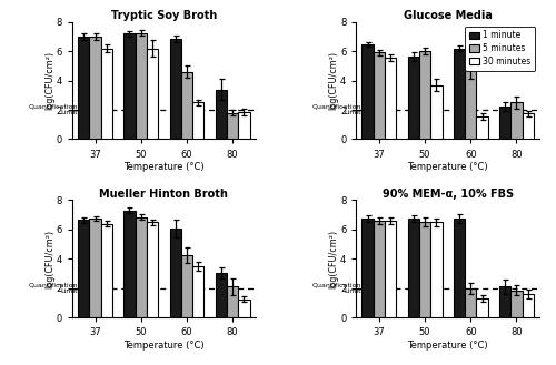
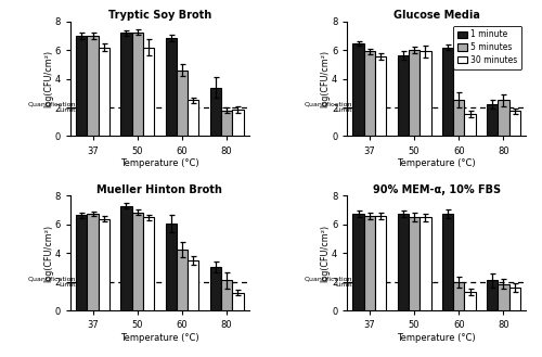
Glucose Media/30 minutes/50: 3.7 -> 5.9
Glucose Media/5 minutes/60: 4.7 -> 2.5
